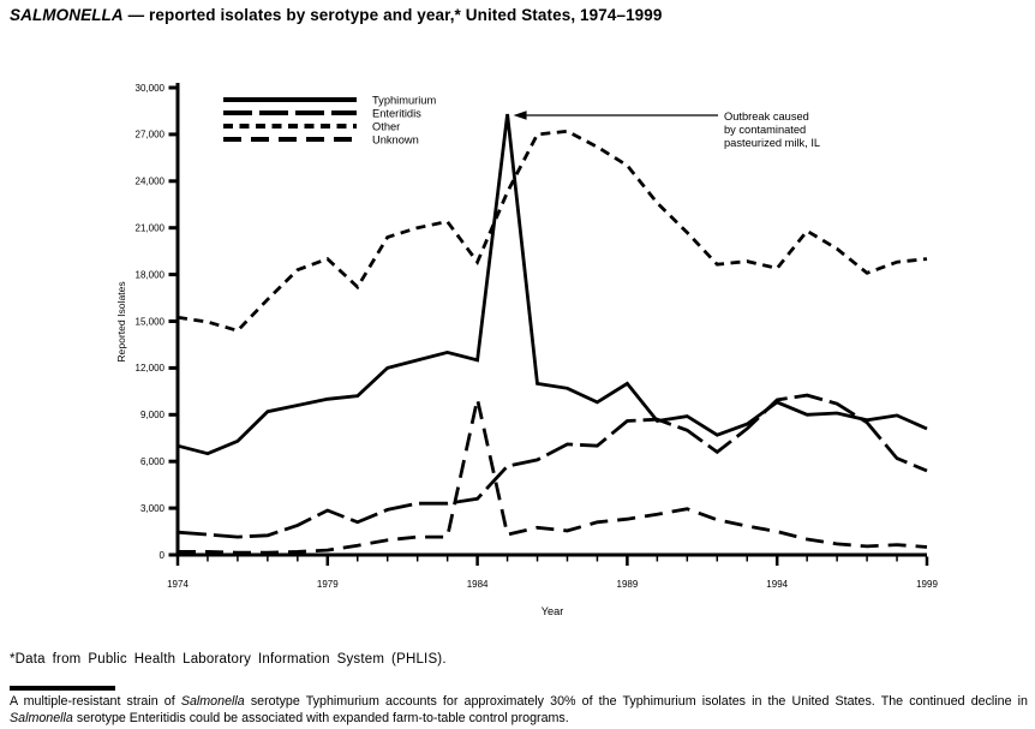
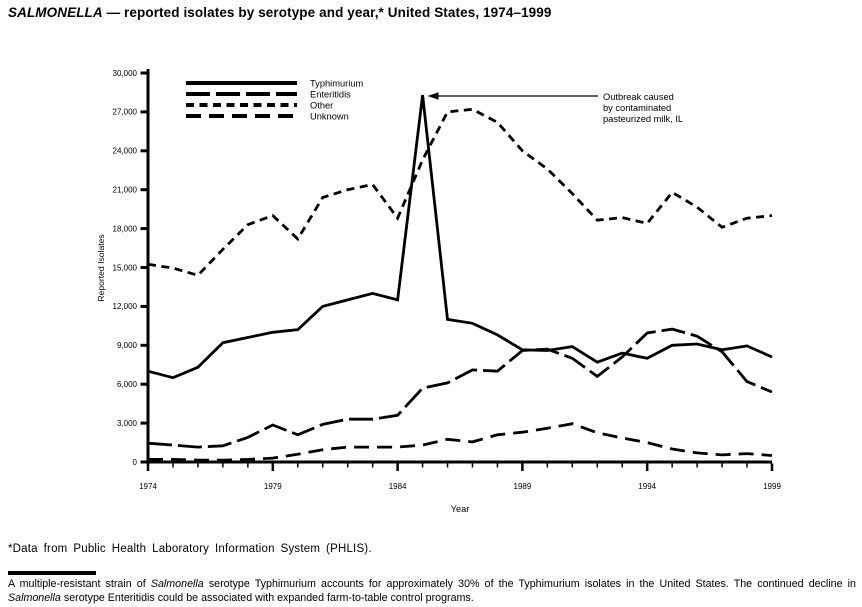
Unknown/1984: 10000 -> 1200
Typhimurium/1989: 11000 -> 8600
Other/1989: 25000 -> 24000
Typhimurium/1994: 9800 -> 8000
